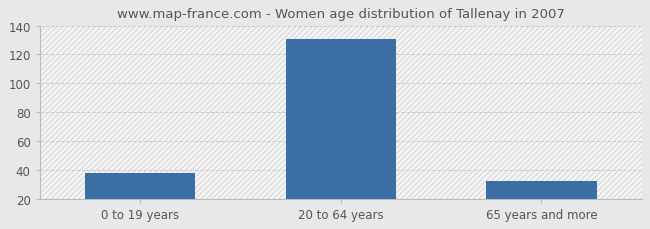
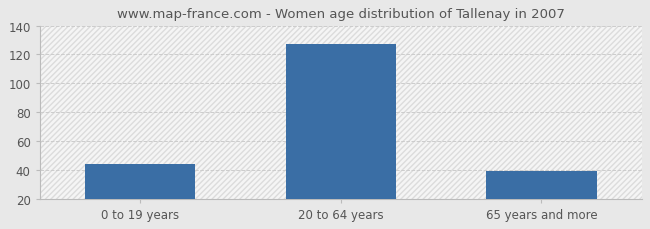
0 to 19 years: 38 -> 44
20 to 64 years: 131 -> 127
65 years and more: 32 -> 39
